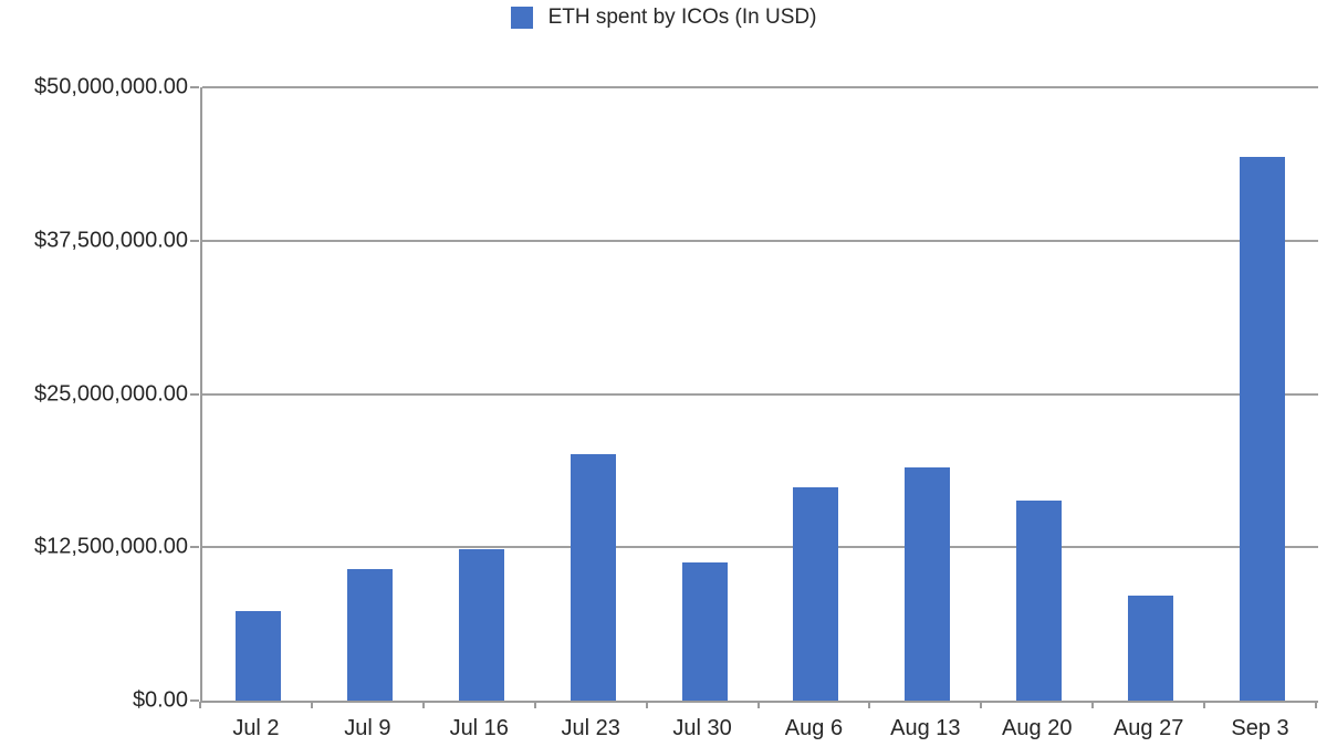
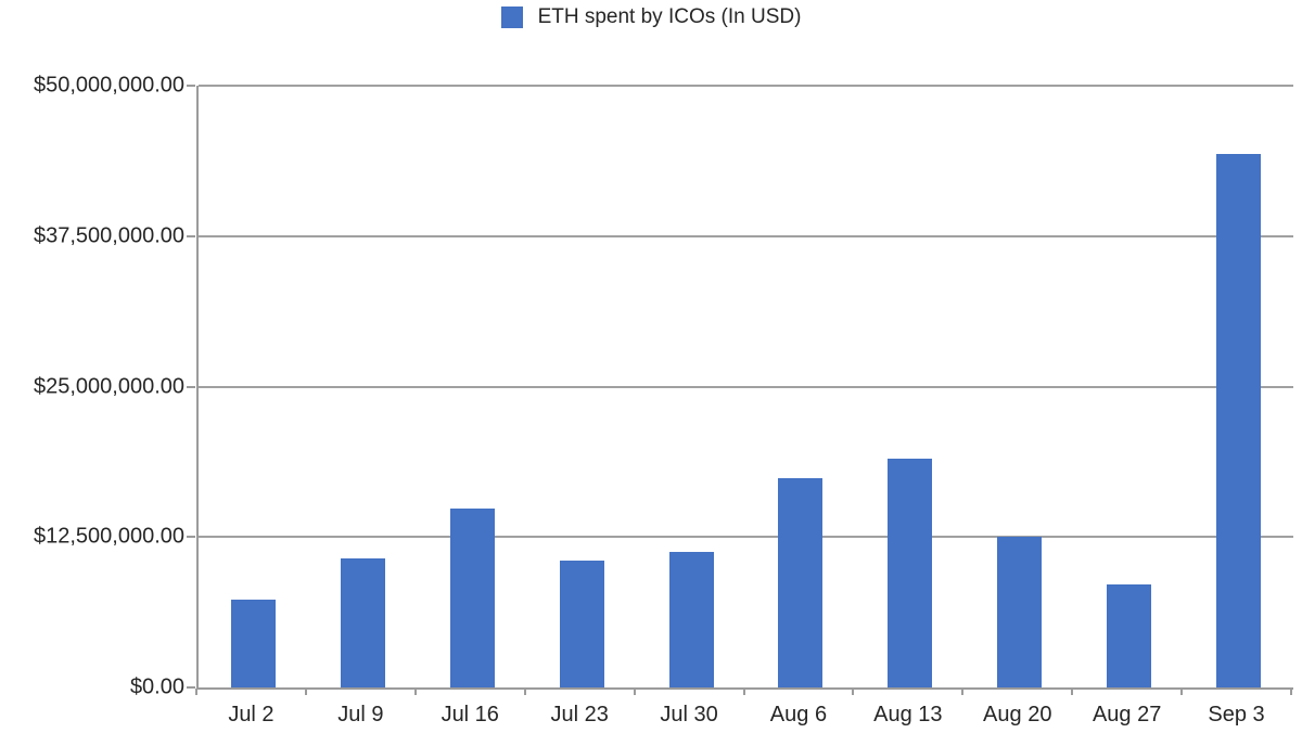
Jul 16: $12300000 -> $14900000
Jul 23: $20100000 -> $10500000
Aug 20: $16300000 -> $12500000
